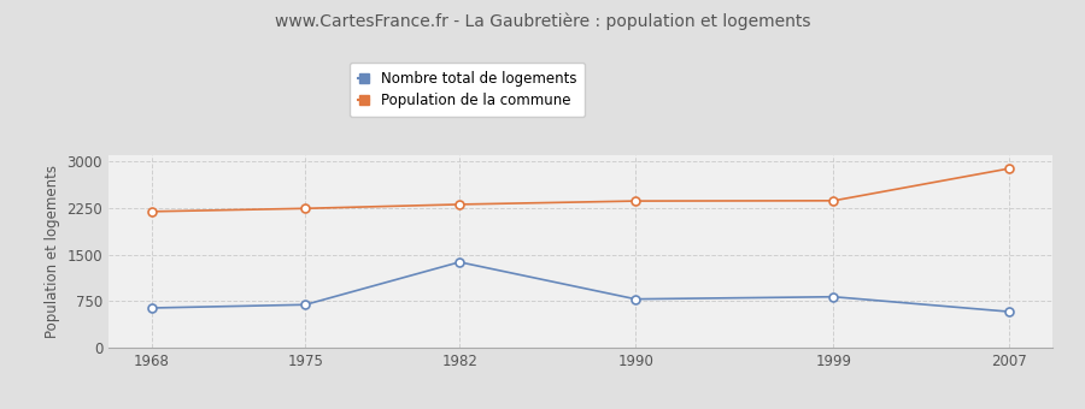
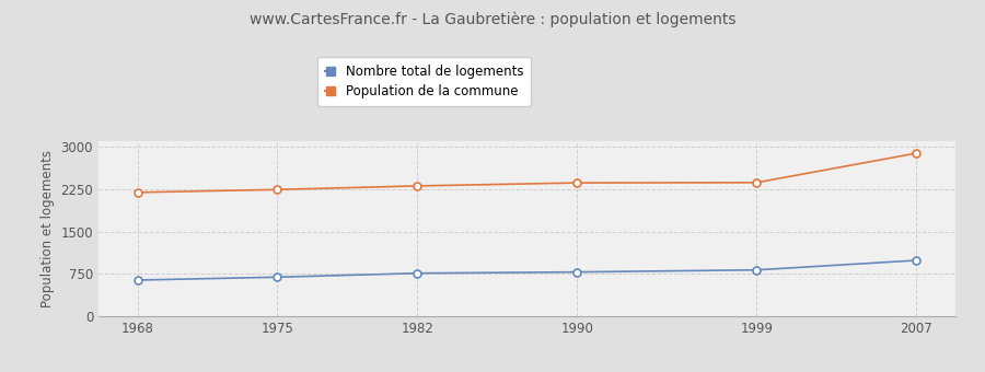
Nombre total de logements/1982: 1380 -> 760
Nombre total de logements/2007: 580 -> 990
